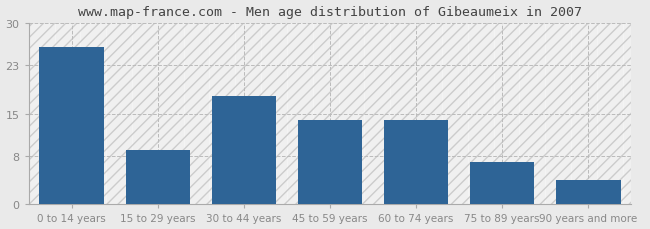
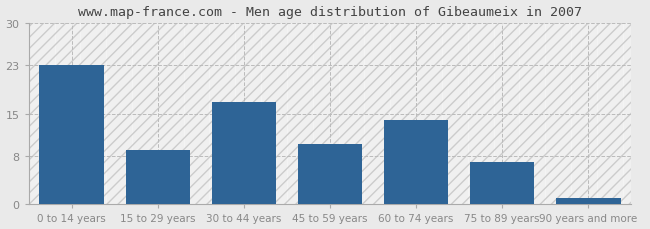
0 to 14 years: 26 -> 23
30 to 44 years: 18 -> 17
45 to 59 years: 14 -> 10
90 years and more: 4 -> 1
